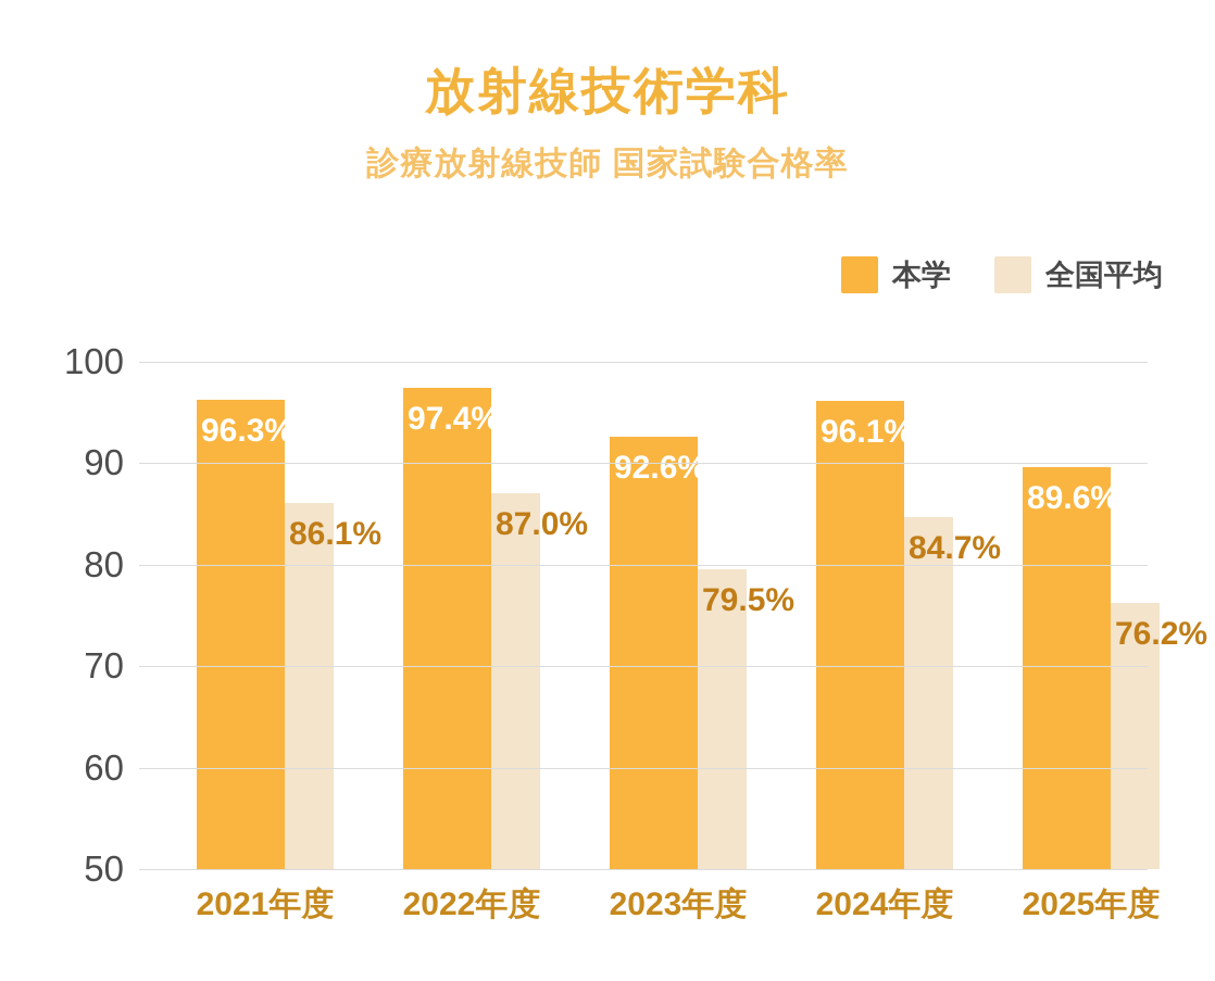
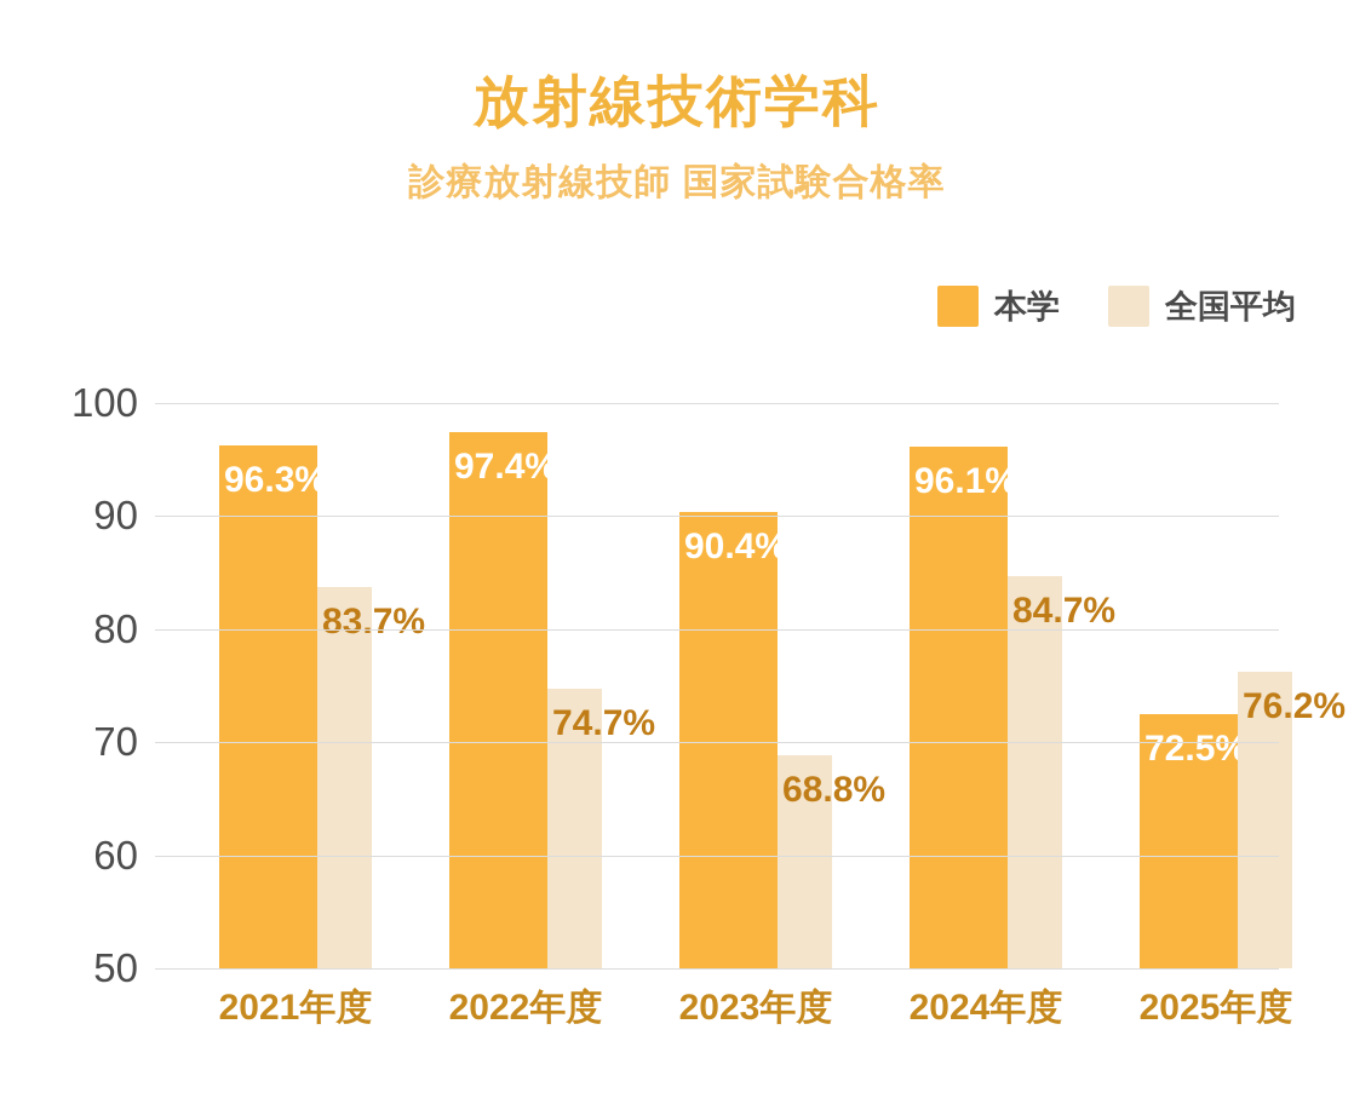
全国平均/2021年度: 86.1% -> 83.7%
全国平均/2022年度: 87.0% -> 74.7%
本学/2023年度: 92.6% -> 90.4%
全国平均/2023年度: 79.5% -> 68.8%
本学/2025年度: 89.6% -> 72.5%
